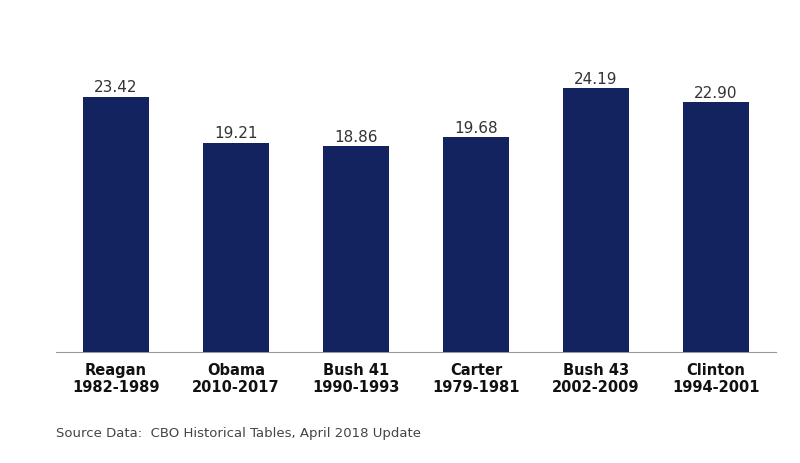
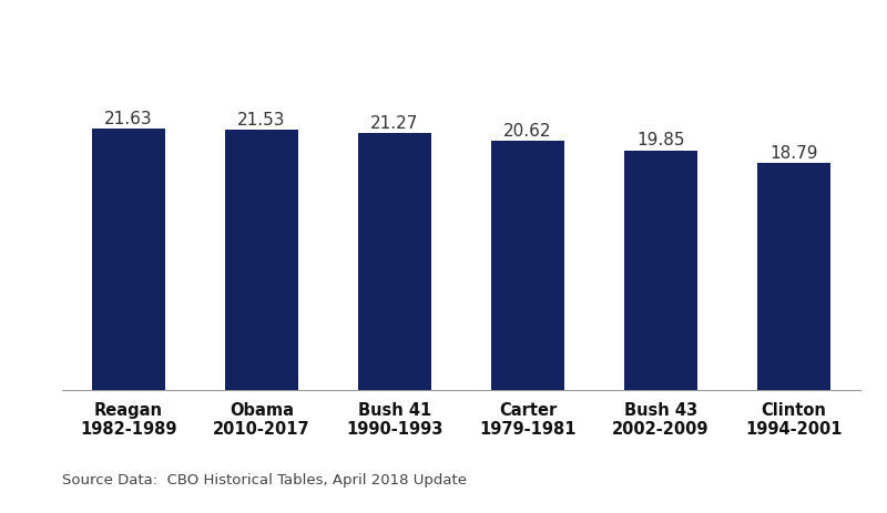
Reagan 1982-1989: 23.42 -> 21.63
Obama 2010-2017: 19.21 -> 21.53
Bush 41 1990-1993: 18.86 -> 21.27
Carter 1979-1981: 19.68 -> 20.62
Bush 43 2002-2009: 24.19 -> 19.85
Clinton 1994-2001: 22.90 -> 18.79
